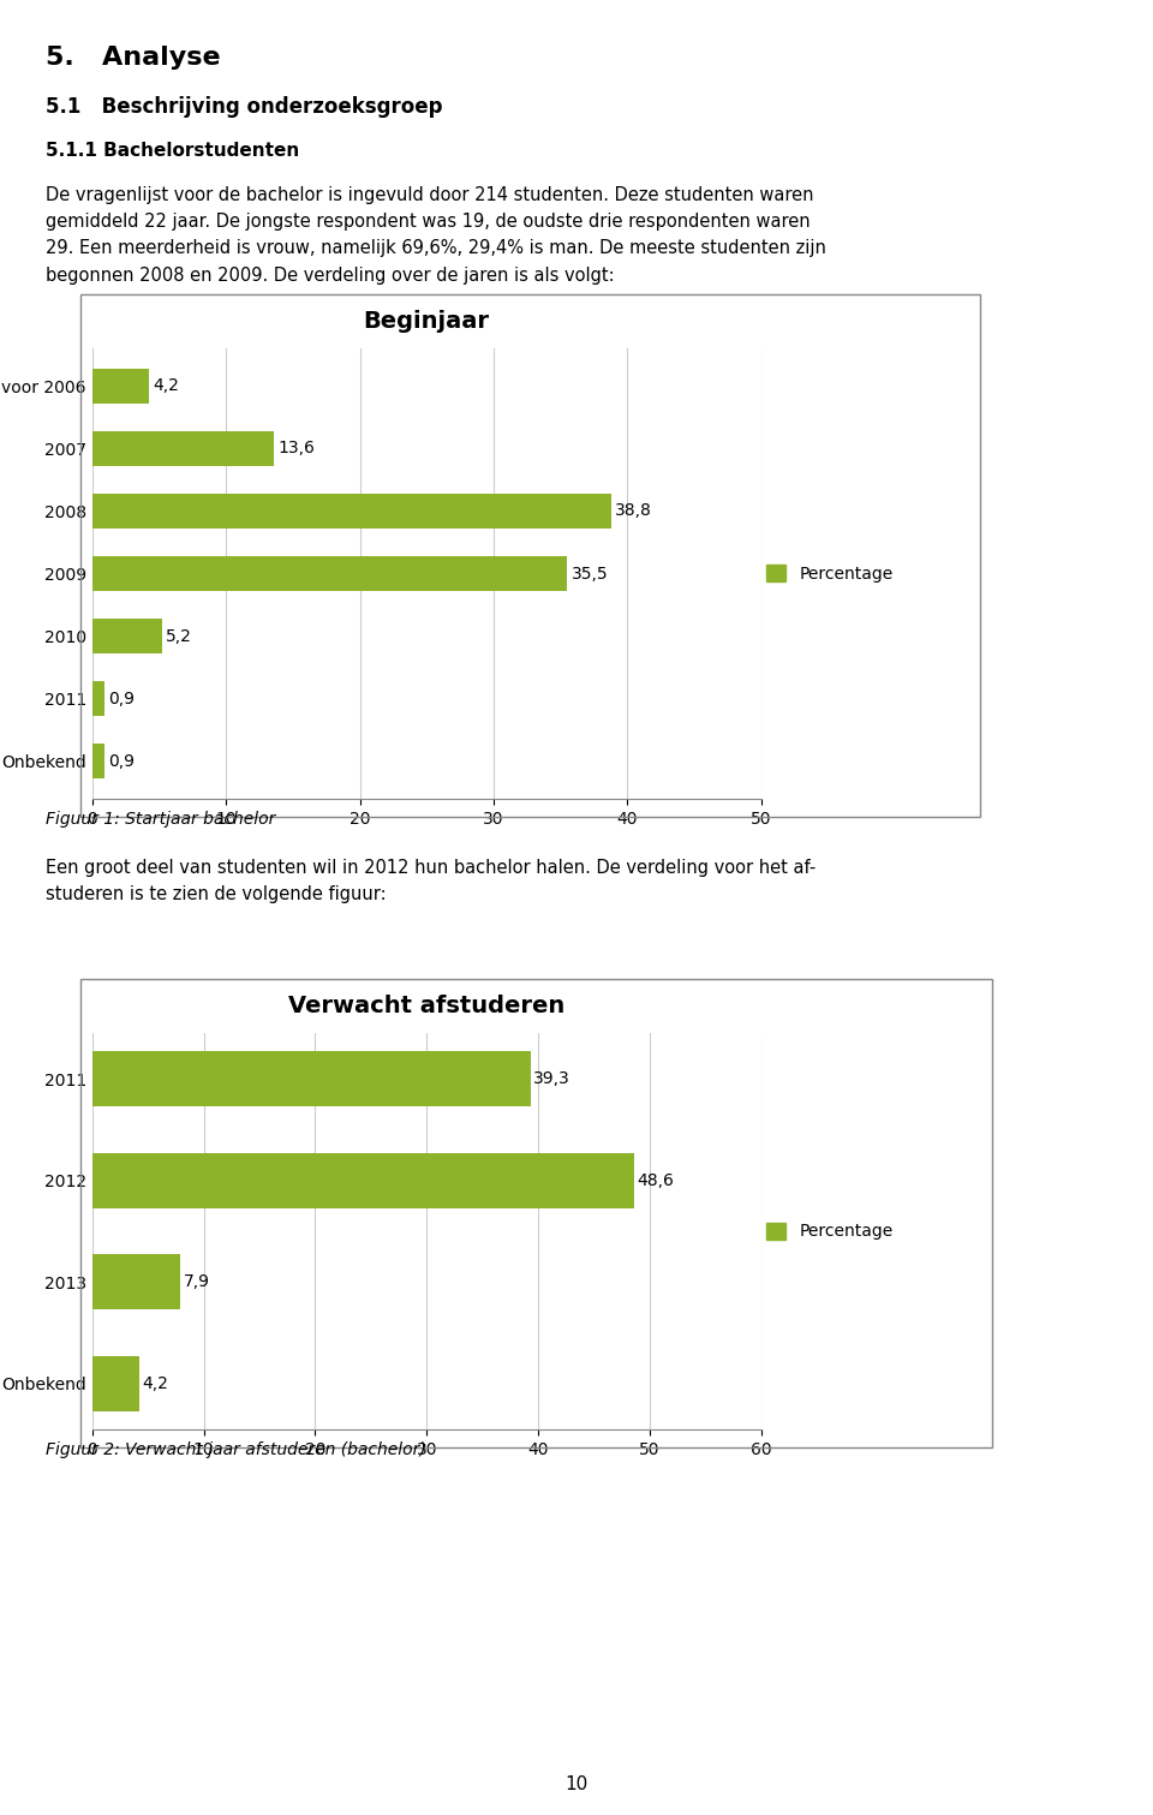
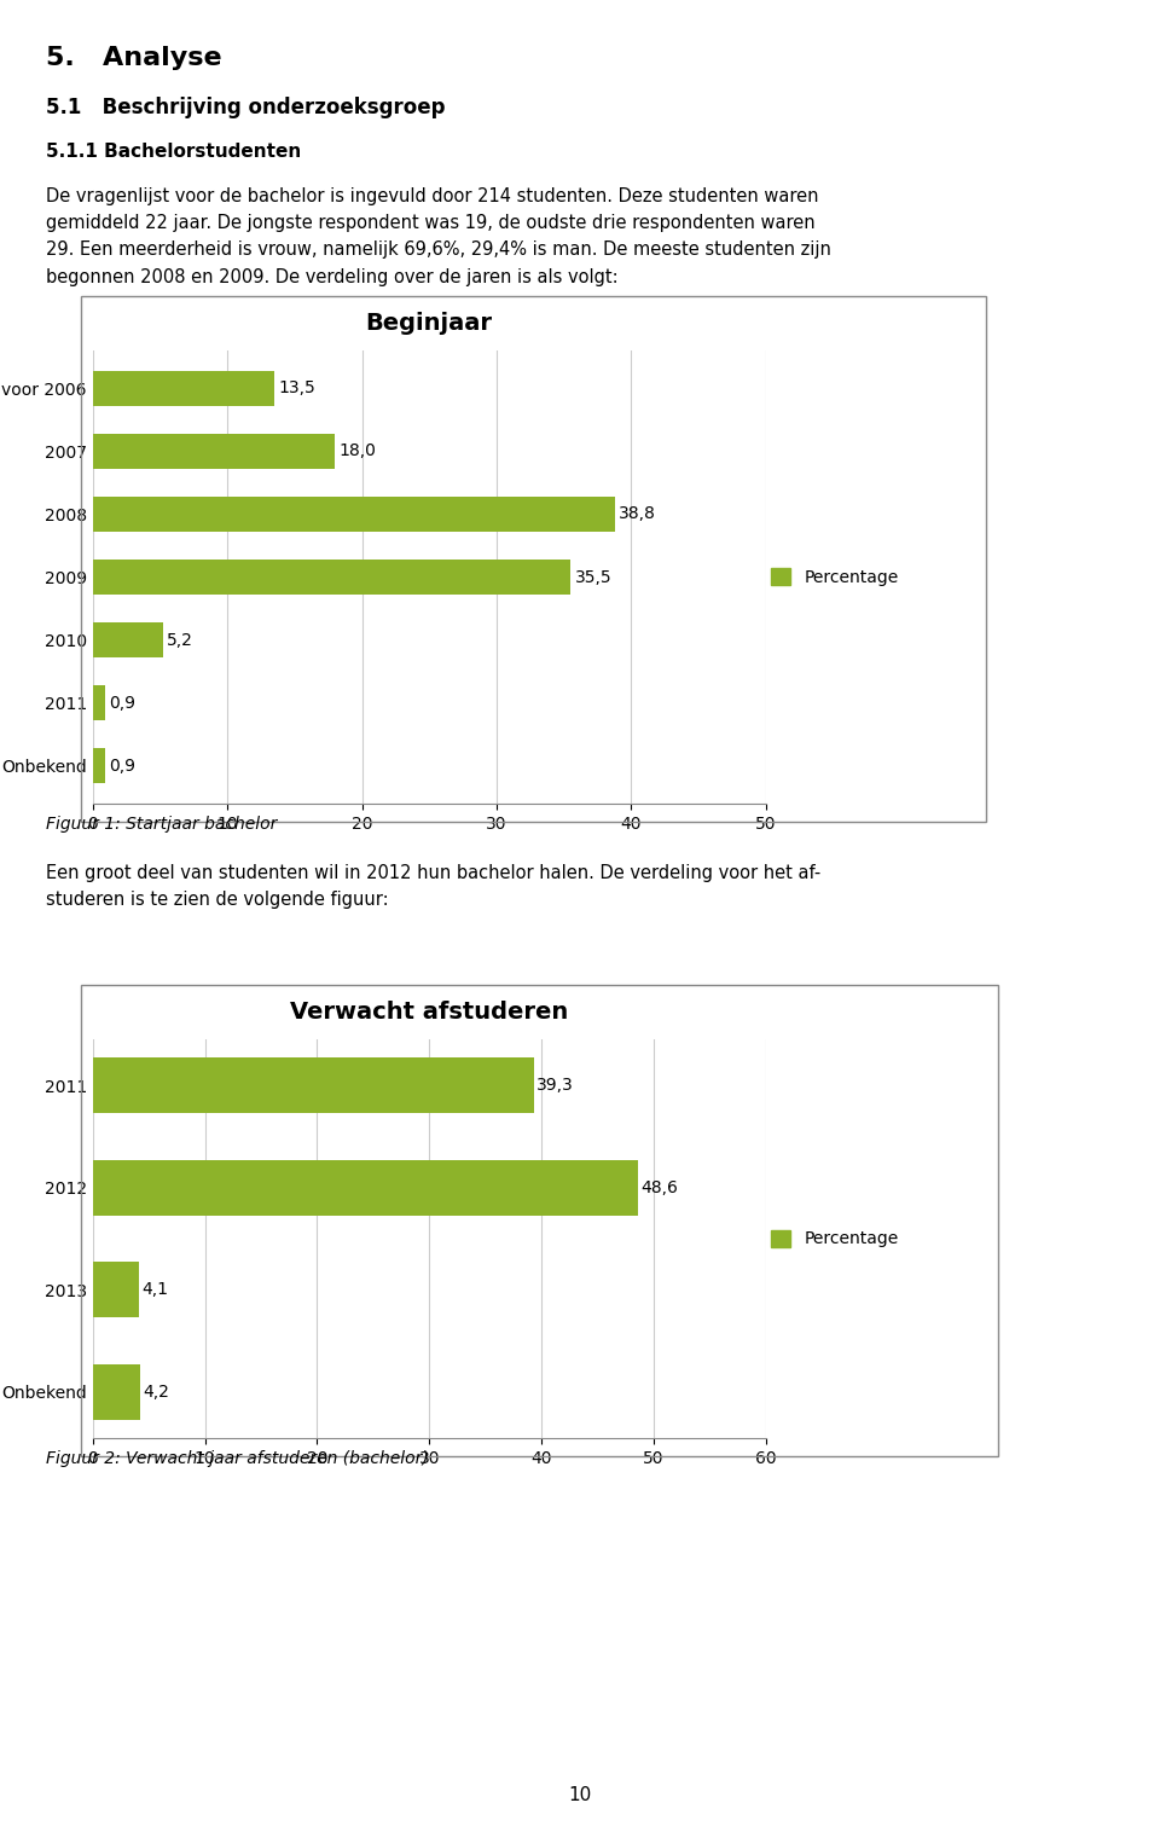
Beginjaar/voor 2006: 4,2 -> 13,5
Beginjaar/2007: 13,6 -> 18,0
Verwacht afstuderen/2013: 7,9 -> 4,1
